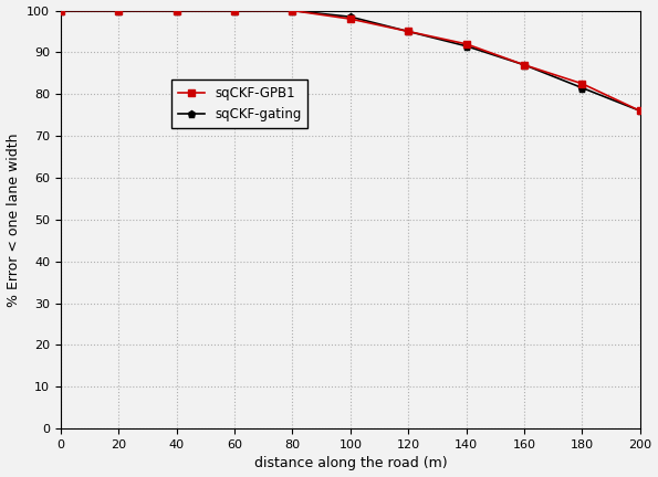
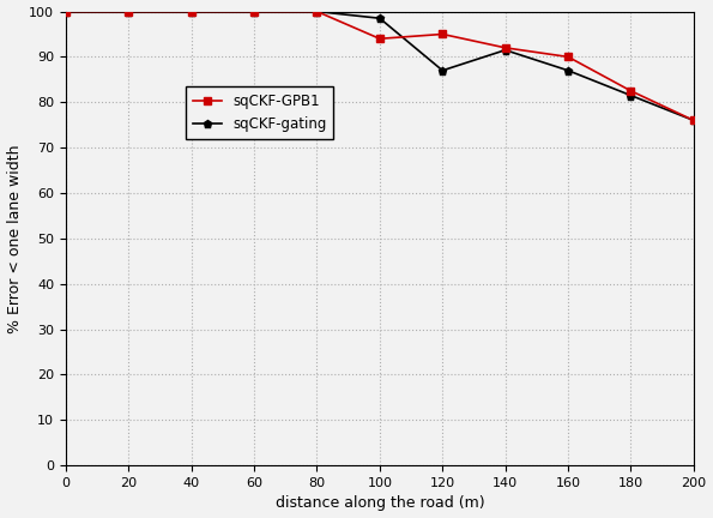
sqCKF-GPB1/100: 98.0 -> 94.0
sqCKF-gating/120: 95.0 -> 87.0
sqCKF-GPB1/160: 87.0 -> 90.0
